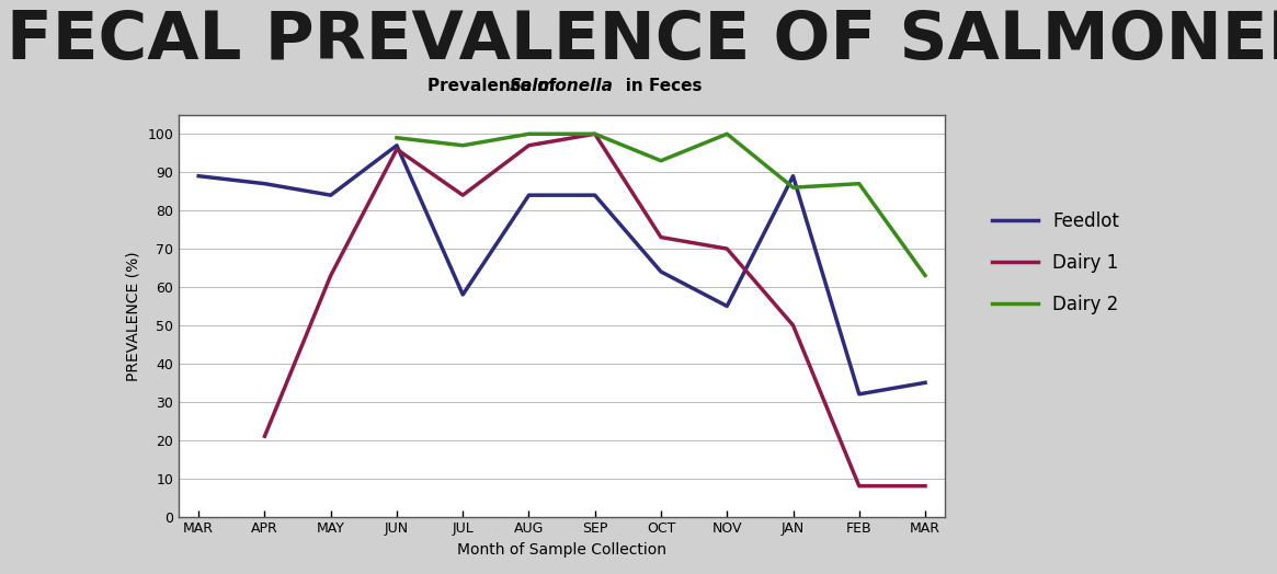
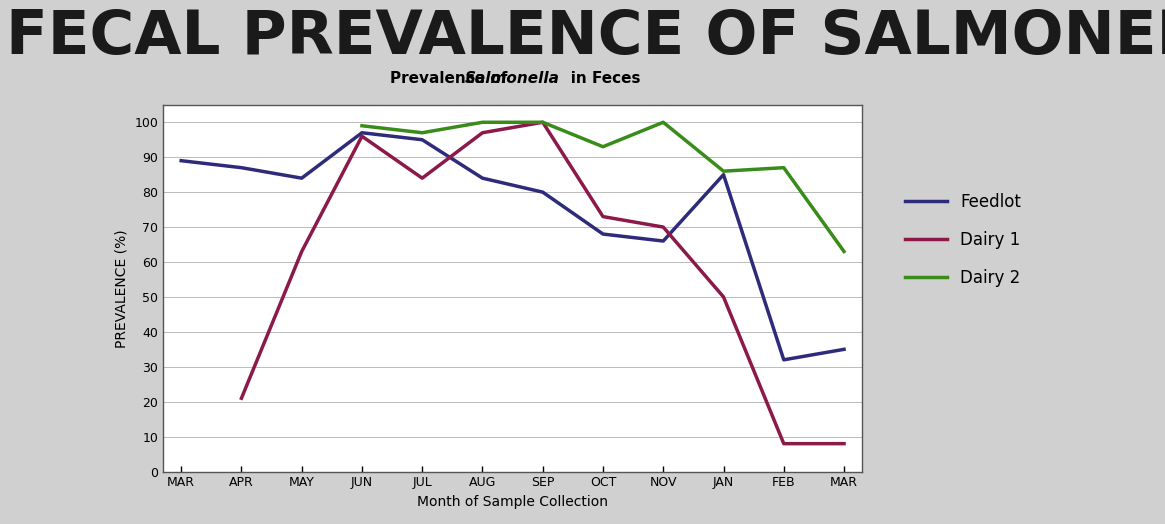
Feedlot/JUL: 58 -> 95
Feedlot/SEP: 84 -> 80
Feedlot/OCT: 64 -> 68
Feedlot/NOV: 55 -> 66
Feedlot/JAN: 89 -> 85
